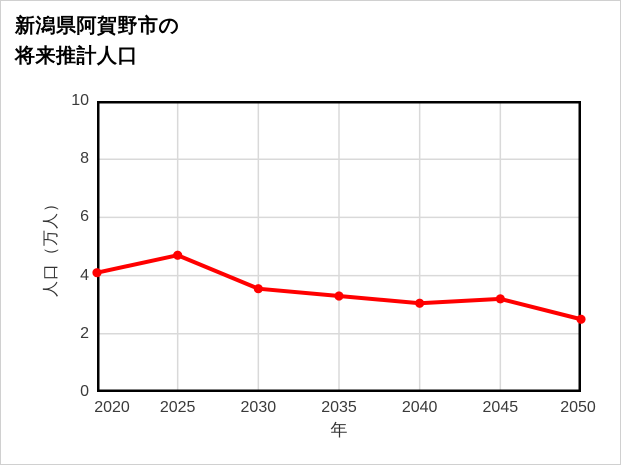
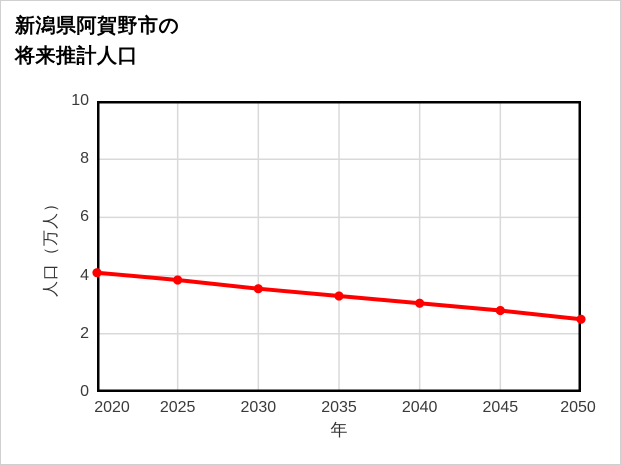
2025: 4.7 -> 3.9
2045: 3.2 -> 2.8
